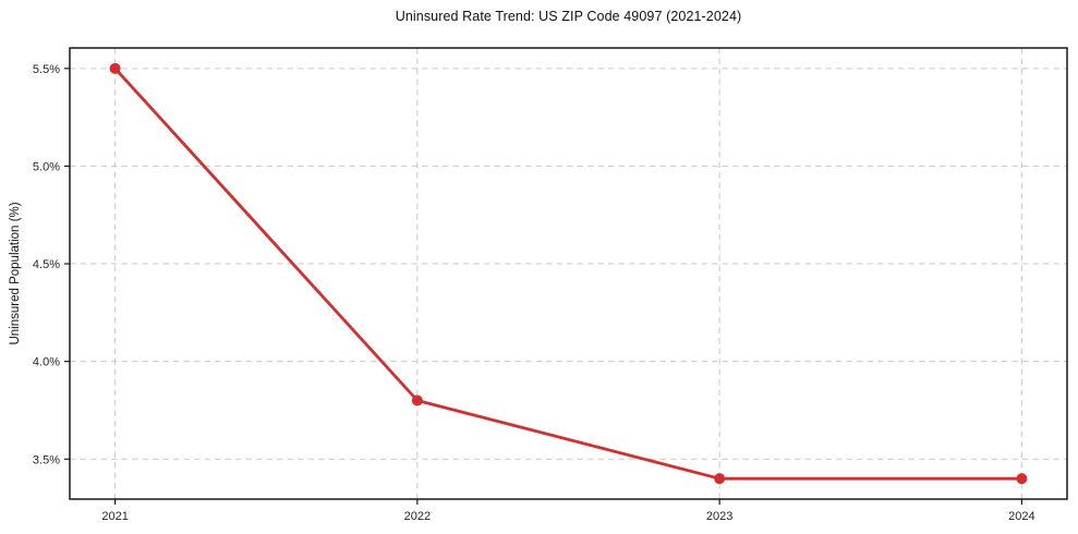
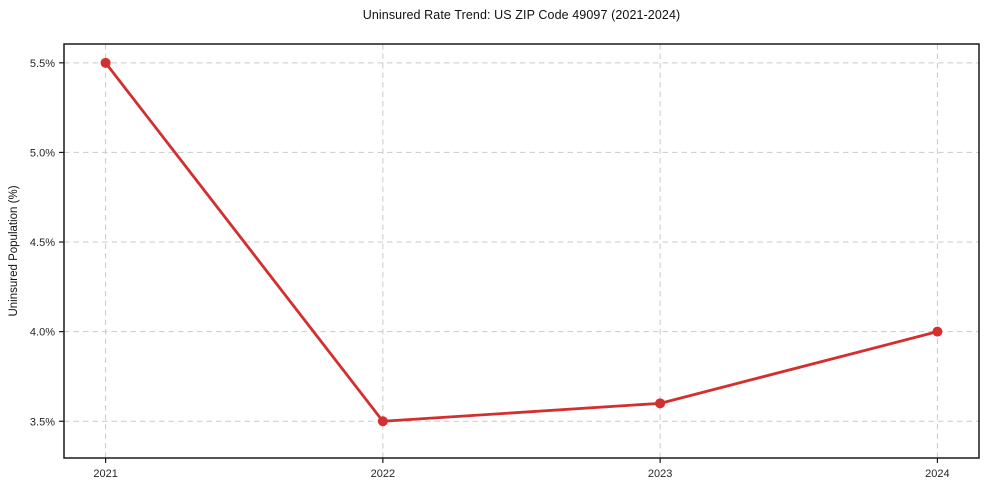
2022: 3.8% -> 3.5%
2023: 3.4% -> 3.6%
2024: 3.4% -> 4.0%
